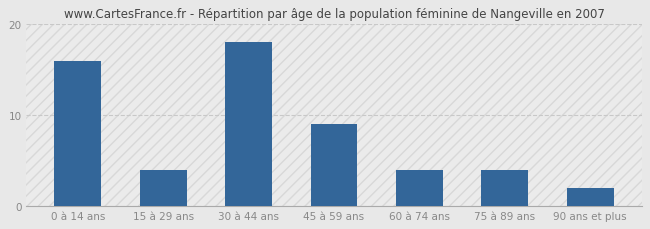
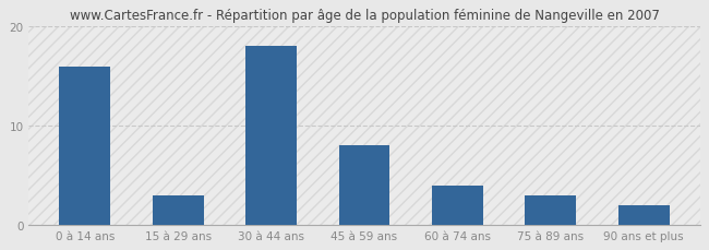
15 à 29 ans: 4 -> 3
45 à 59 ans: 9 -> 8
75 à 89 ans: 4 -> 3
